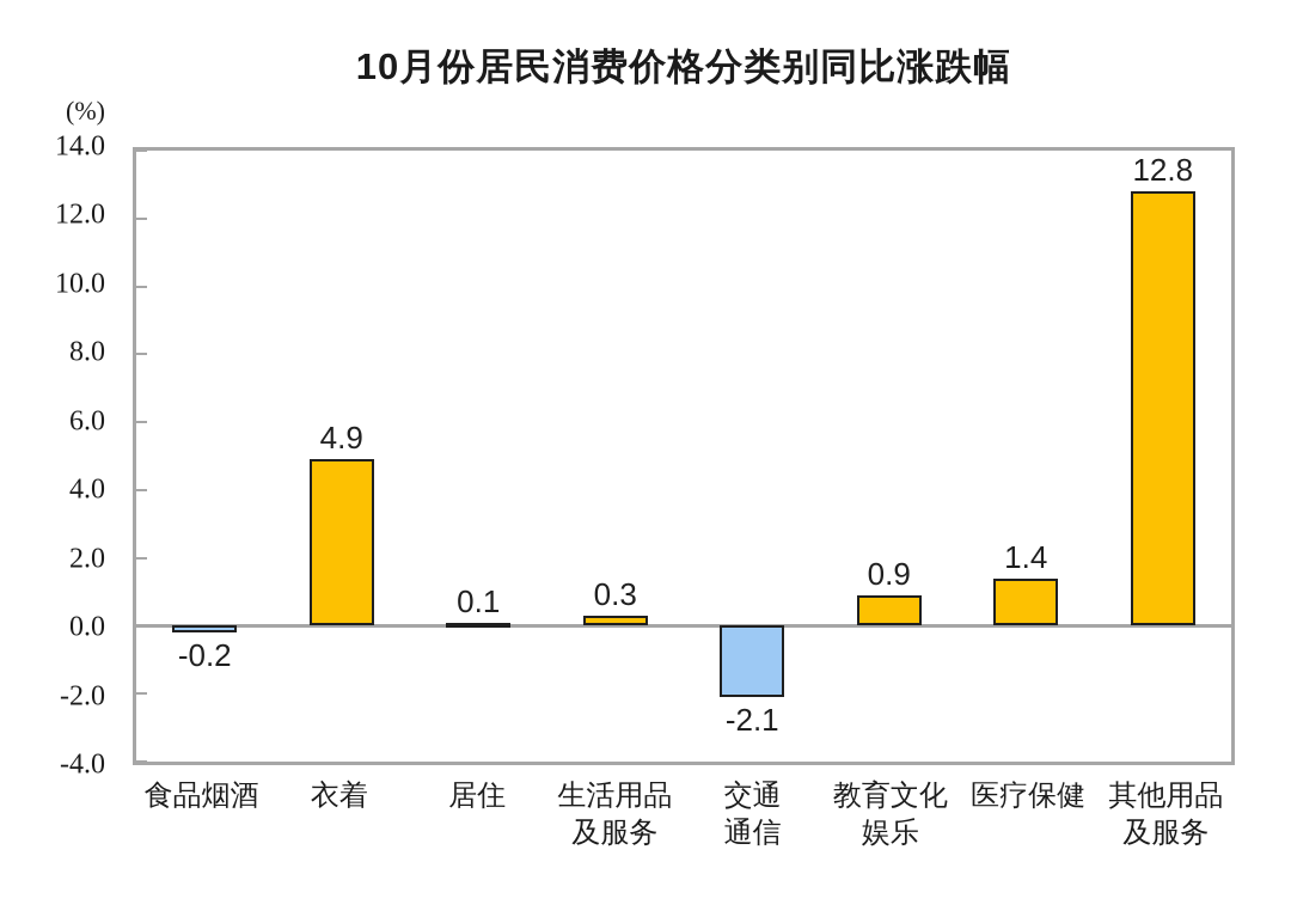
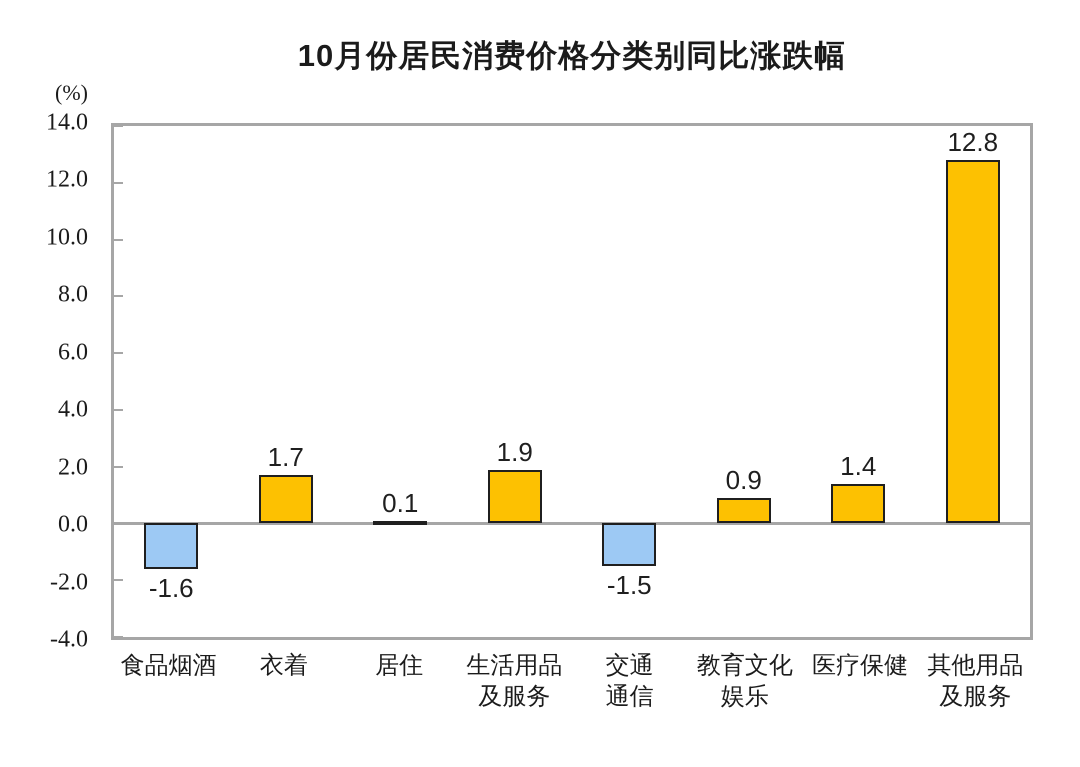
食品烟酒: -0.2 -> -1.6
衣着: 4.9 -> 1.7
生活用品 及服务: 0.3 -> 1.9
交通 通信: -2.1 -> -1.5
